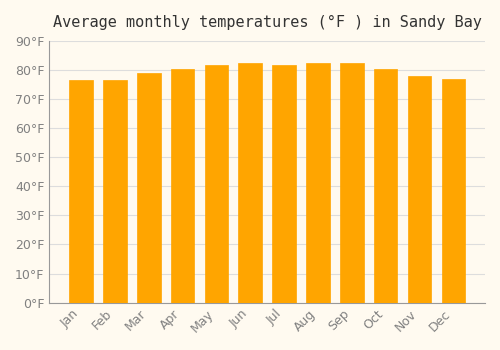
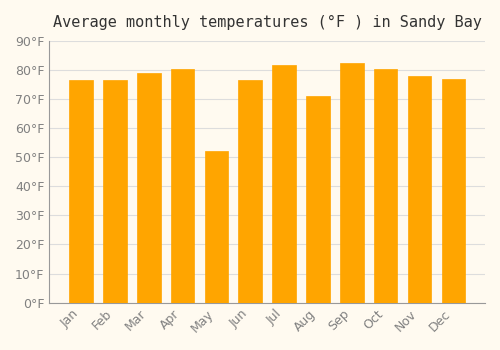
May: 81.7°F -> 52.0°F
Jun: 82.5°F -> 76.5°F
Aug: 82.5°F -> 71.0°F
